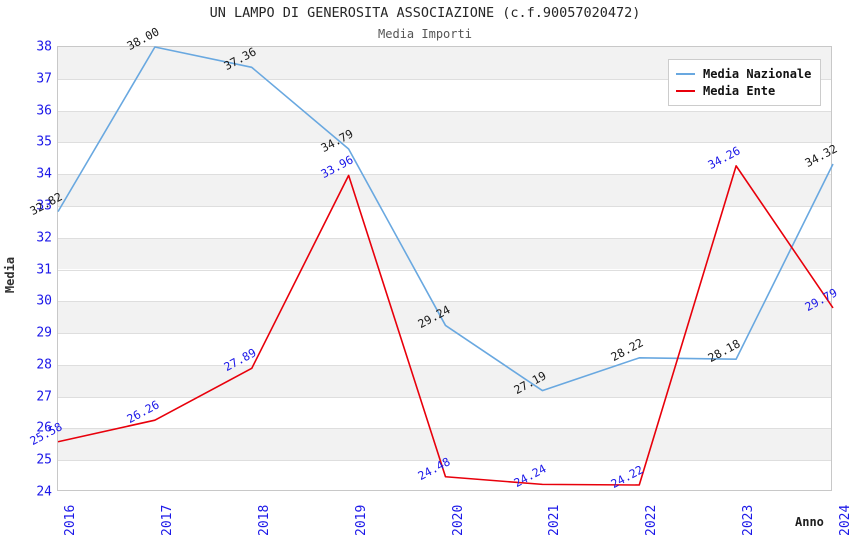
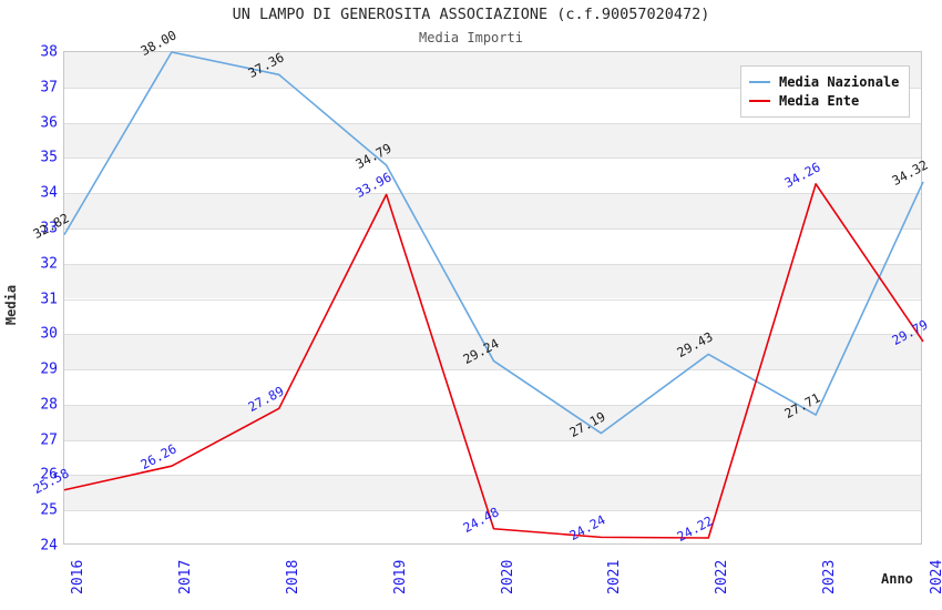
Media Nazionale/2022: 28.22 -> 29.43
Media Nazionale/2023: 28.18 -> 27.71
